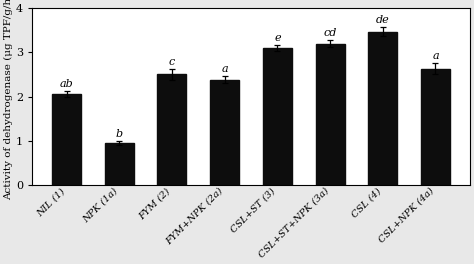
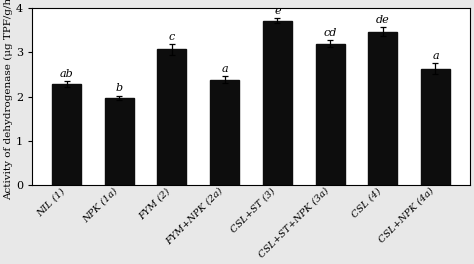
NIL (1): 2.05 -> 2.28
NPK (1a): 0.95 -> 1.97
FYM (2): 2.50 -> 3.07
CSL+ST (3): 3.10 -> 3.72
